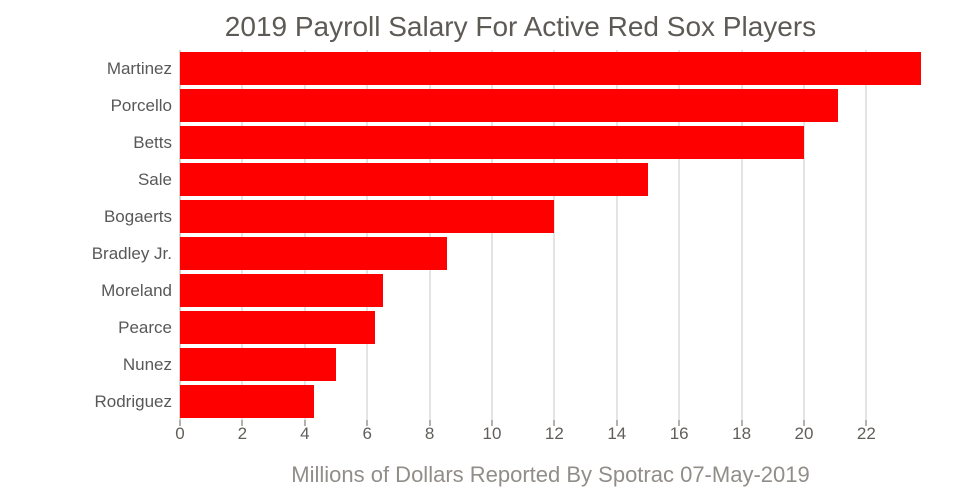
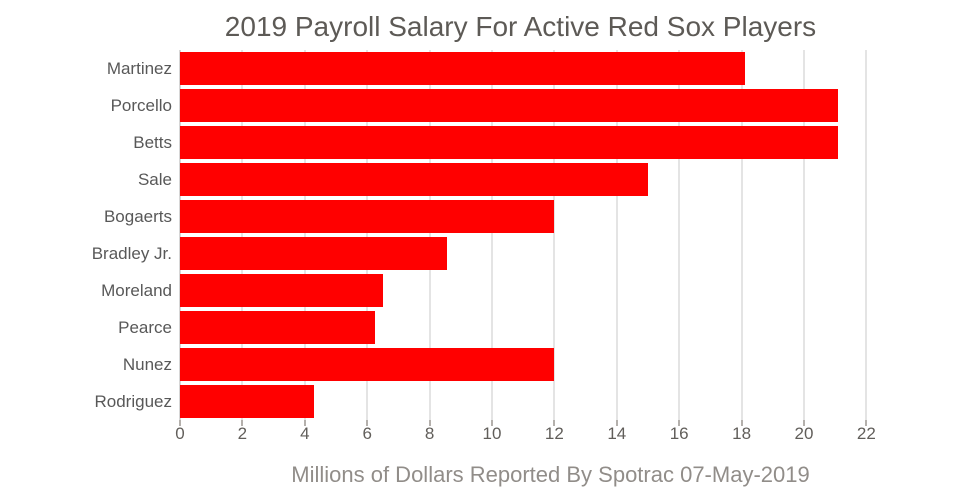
Martinez: 23.8 -> 18.1
Betts: 20.0 -> 21.1
Nunez: 5.0 -> 12.0
